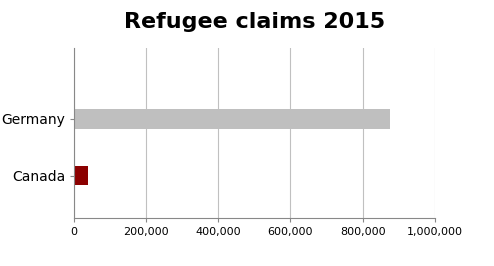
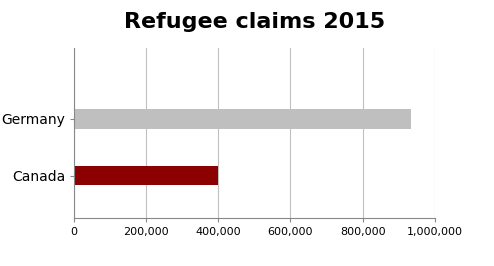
Germany: 876,000 -> 935,000
Canada: 38,000 -> 400,000
